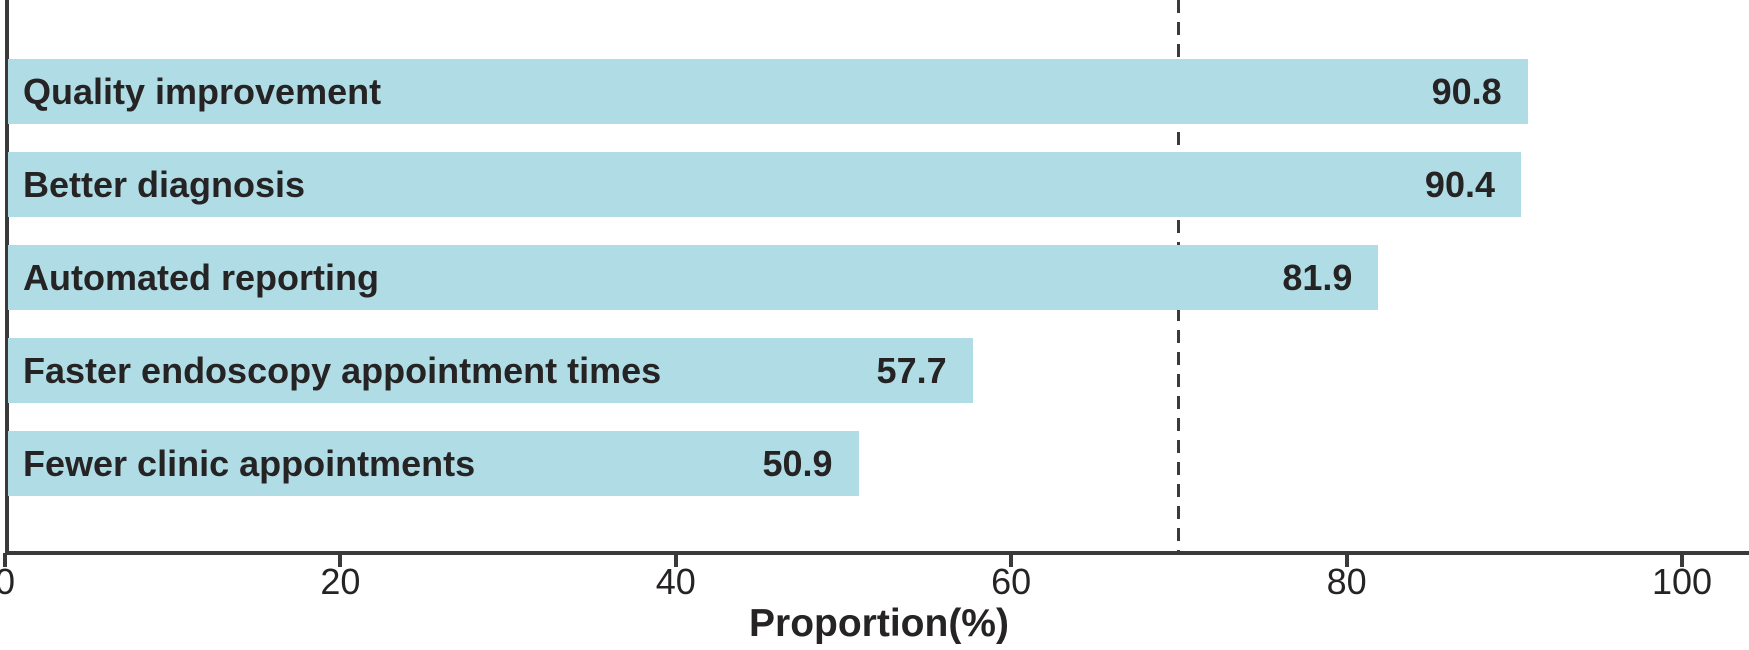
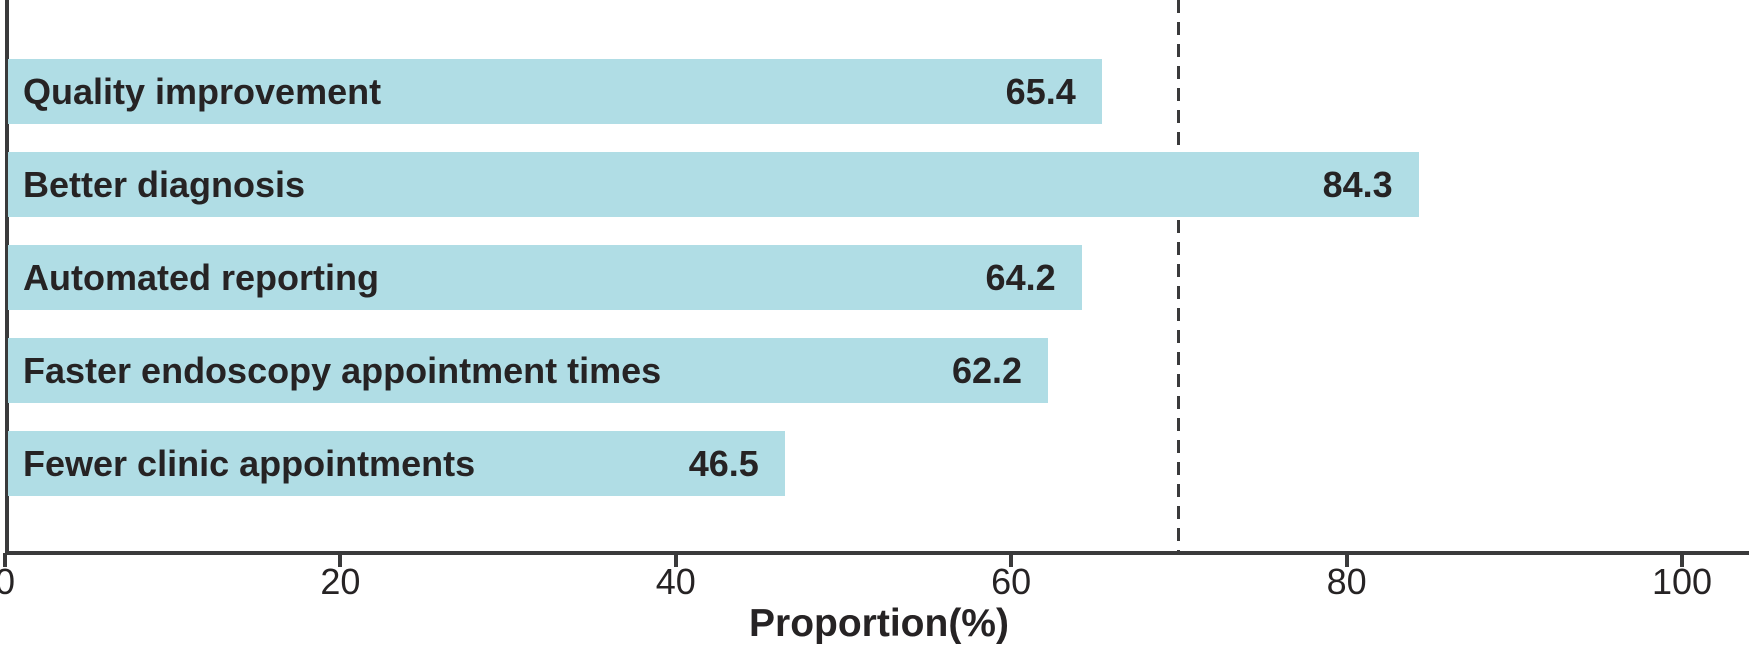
Quality improvement: 90.8 -> 65.4
Better diagnosis: 90.4 -> 84.3
Automated reporting: 81.9 -> 64.2
Faster endoscopy appointment times: 57.7 -> 62.2
Fewer clinic appointments: 50.9 -> 46.5
